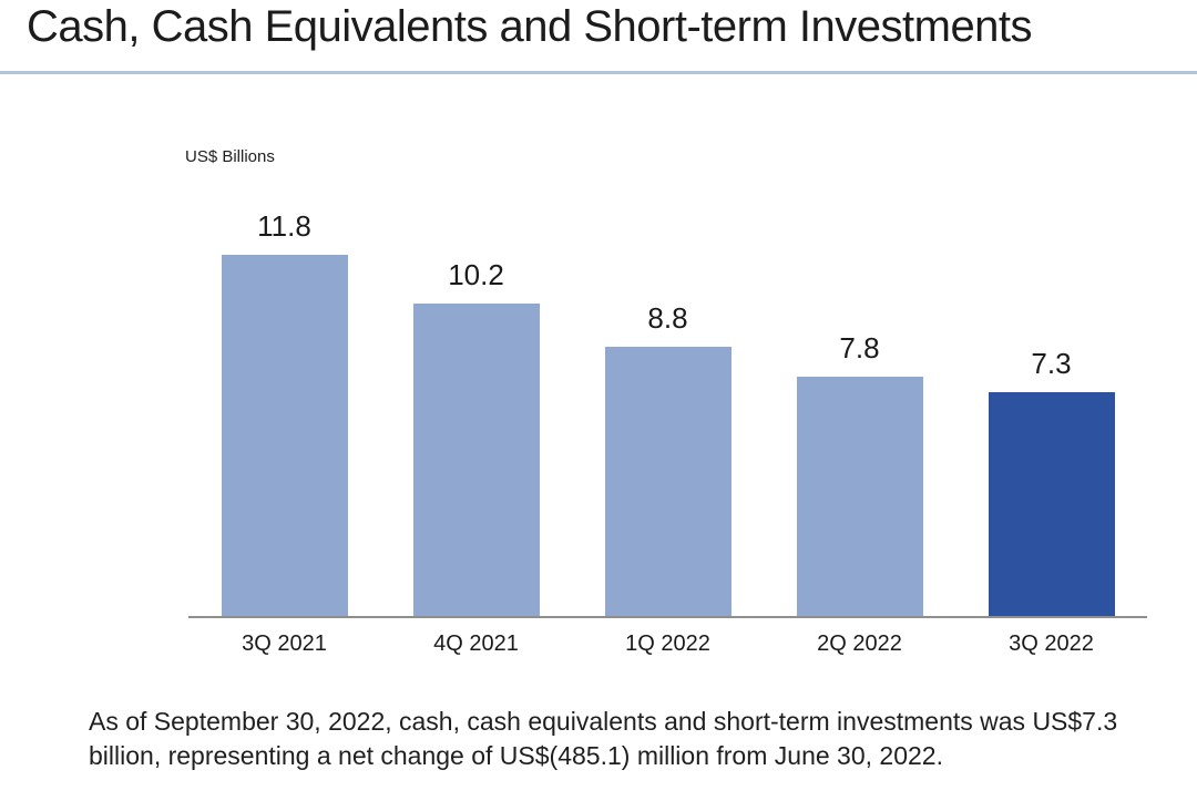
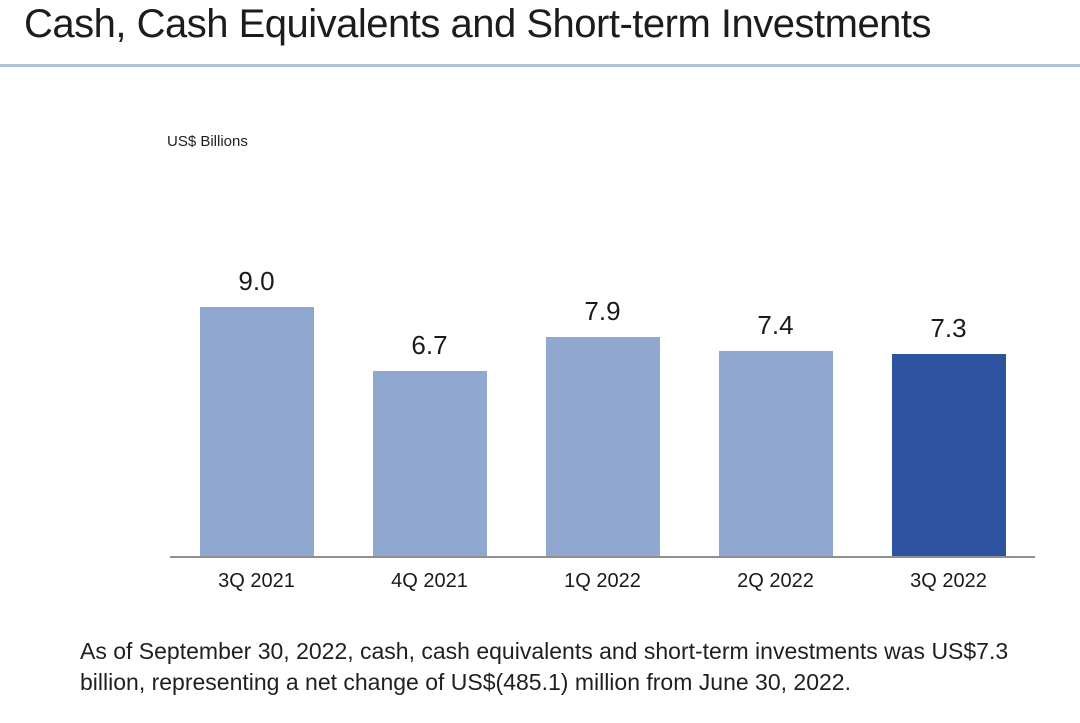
3Q 2021: 11.8 -> 9.0
4Q 2021: 10.2 -> 6.7
1Q 2022: 8.8 -> 7.9
2Q 2022: 7.8 -> 7.4
